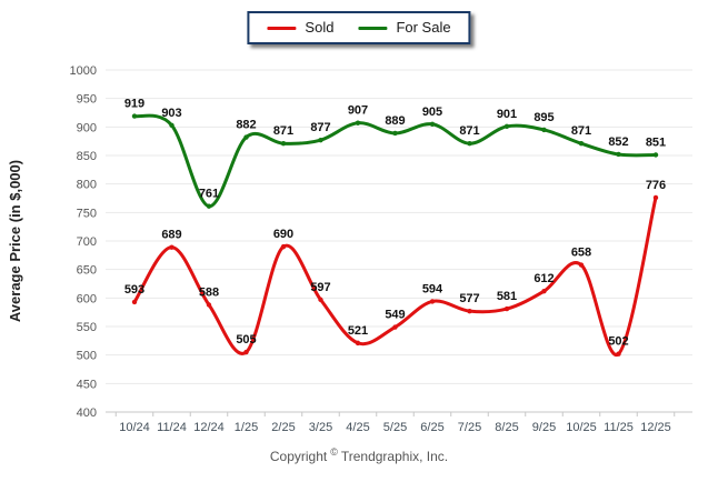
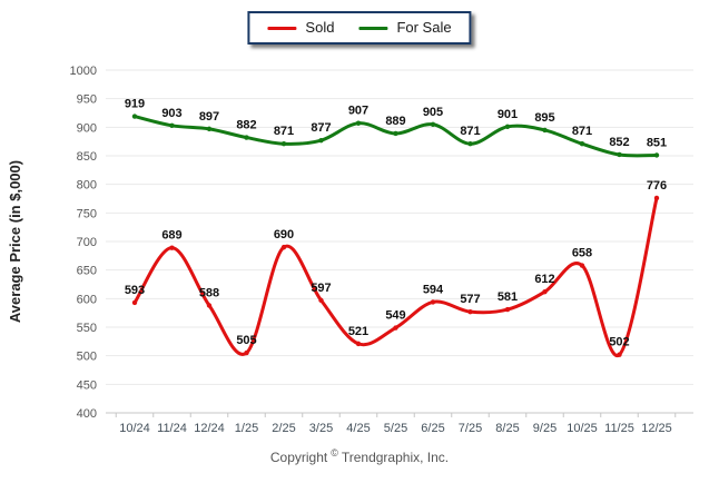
For Sale/12/24: 761 -> 897
